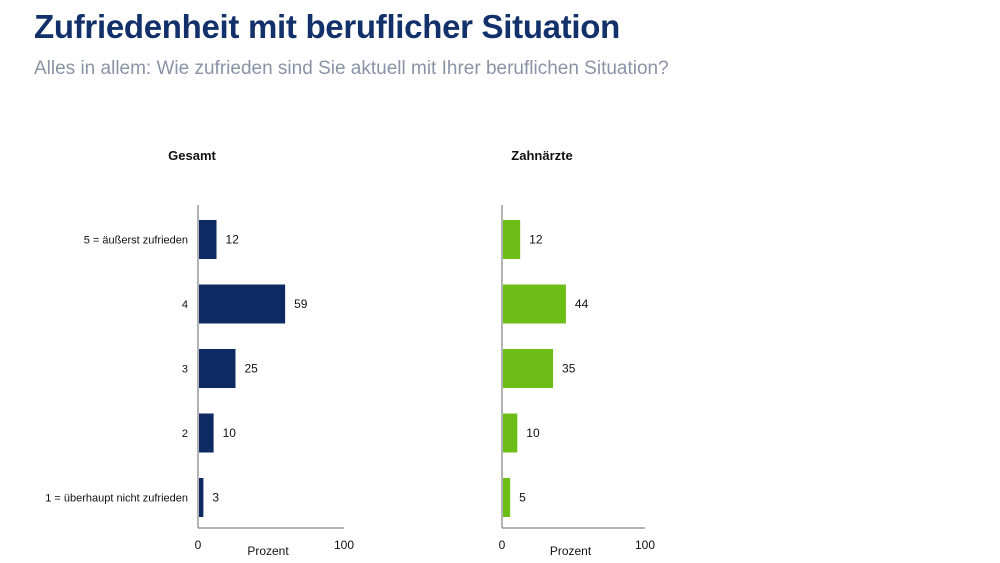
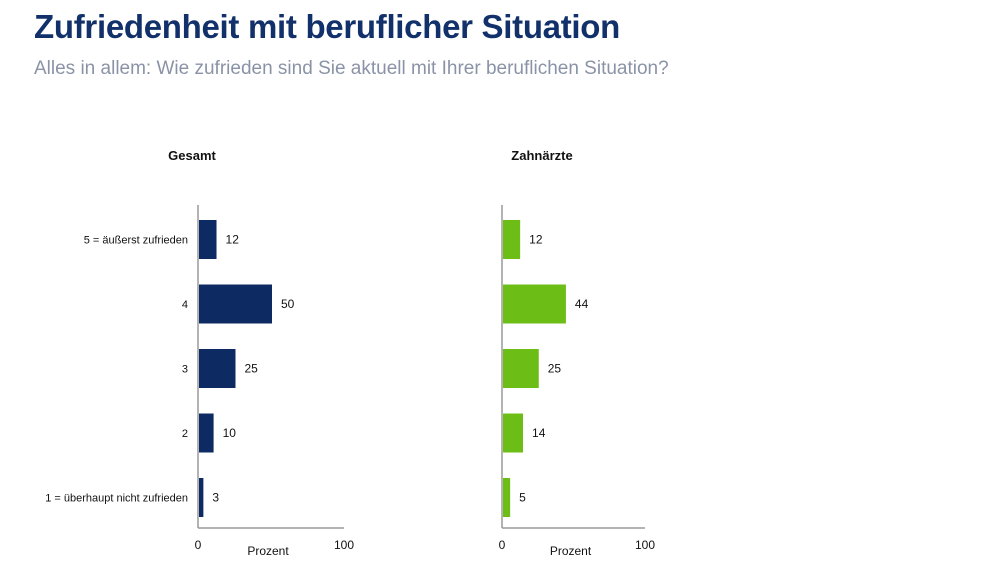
Gesamt/4: 59 -> 50
Zahnärzte/3: 35 -> 25
Zahnärzte/2: 10 -> 14
